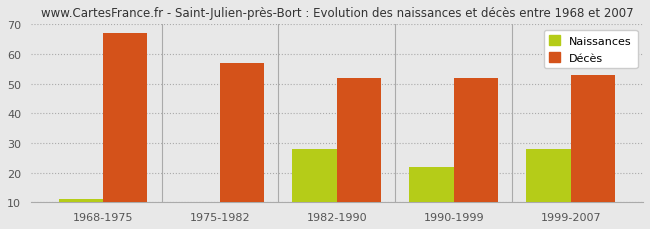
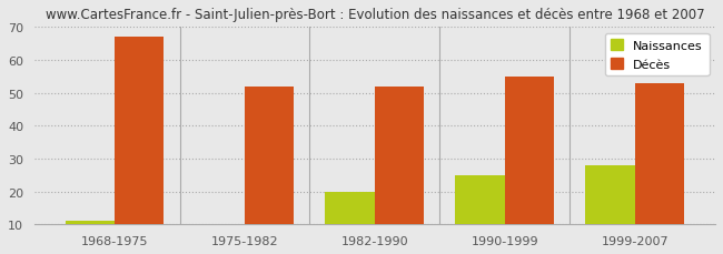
Décès/1975-1982: 57 -> 52
Naissances/1982-1990: 28 -> 20
Naissances/1990-1999: 22 -> 25
Décès/1990-1999: 52 -> 55
